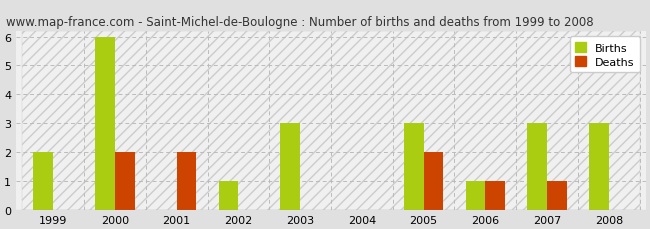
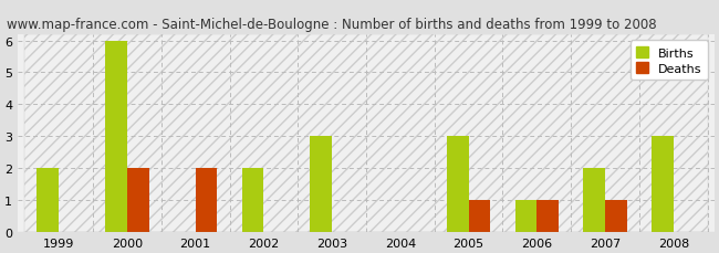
Births/2002: 1 -> 2
Deaths/2005: 2 -> 1
Births/2007: 3 -> 2
